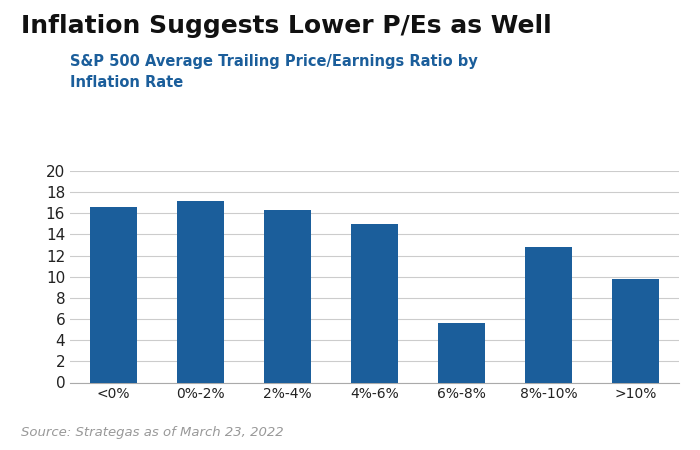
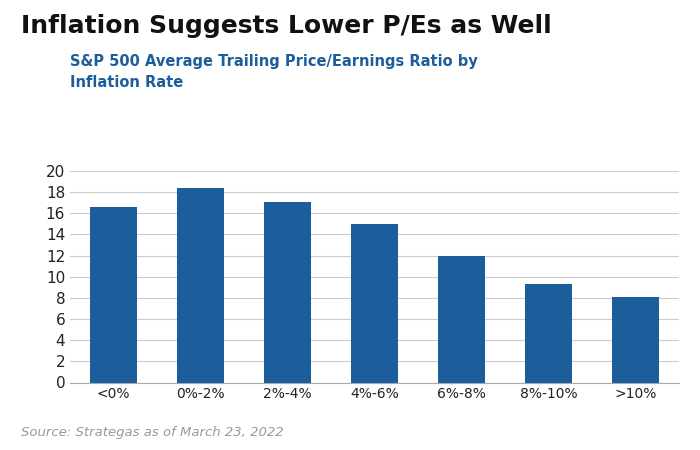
0%-2%: 17.2 -> 18.4
2%-4%: 16.3 -> 17.1
6%-8%: 5.6 -> 12.0
8%-10%: 12.8 -> 9.3
>10%: 9.8 -> 8.1
